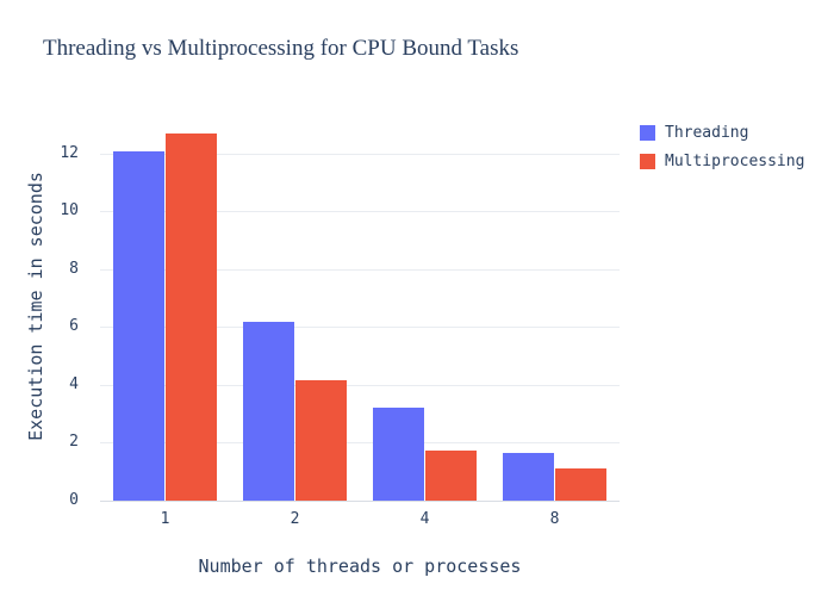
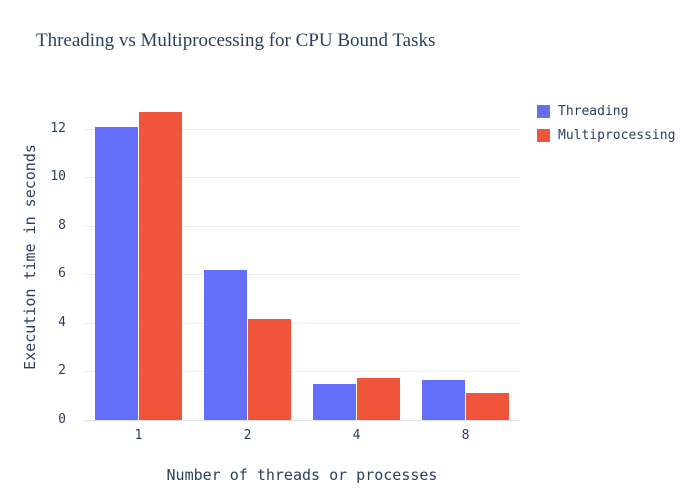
Threading/4: 3.2 -> 1.5
